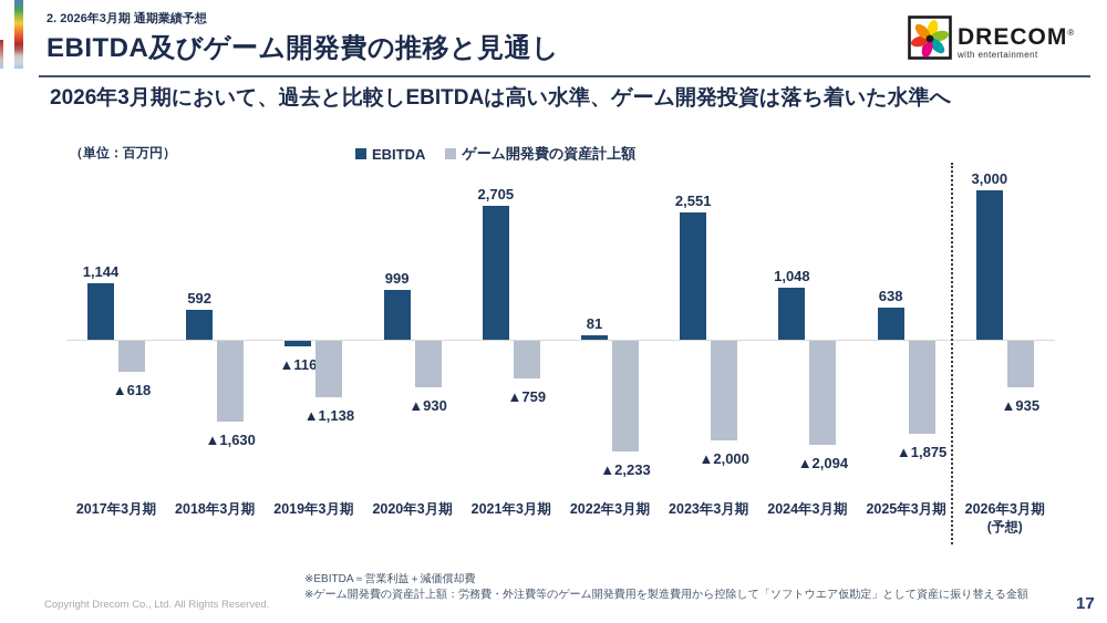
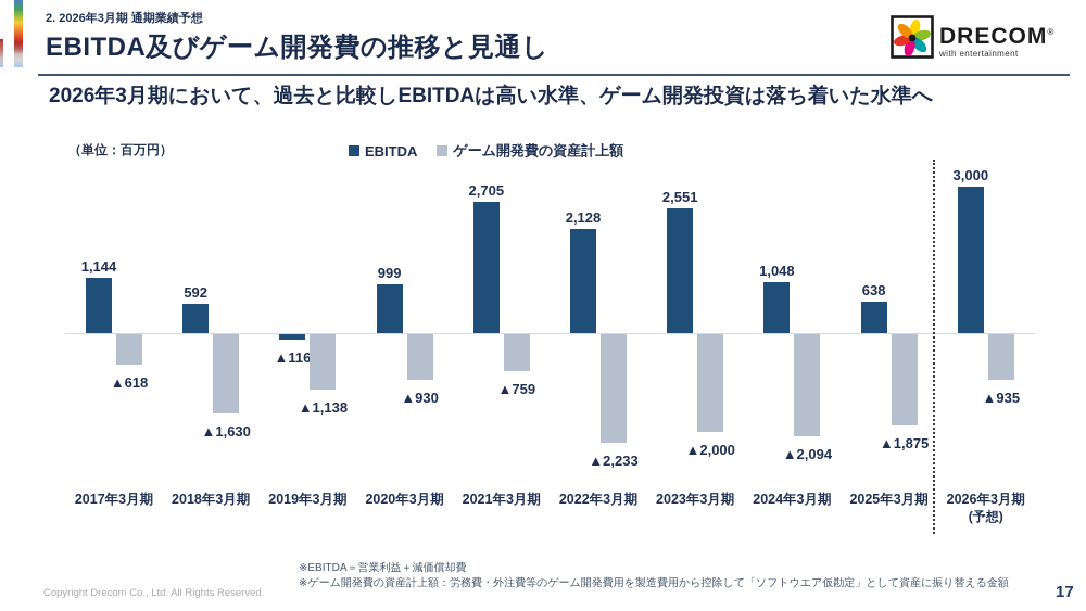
EBITDA/2022年3月期: 81 -> 2,128
